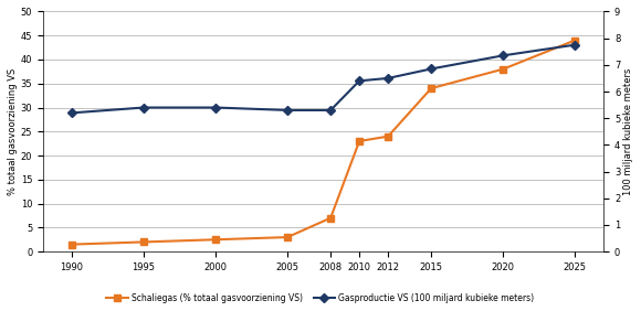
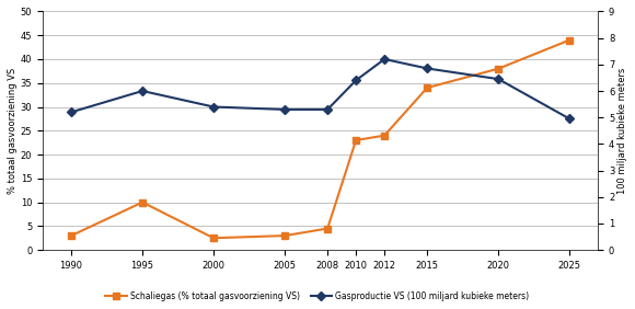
Schaliegas (% totaal gasvoorziening VS)/1990: 1.5 -> 3.0
Schaliegas (% totaal gasvoorziening VS)/1995: 2.0 -> 10.0
Gasproductie VS (100 miljard kubieke meters)/1995: 5.40 -> 6.00
Schaliegas (% totaal gasvoorziening VS)/2008: 7.0 -> 4.5
Gasproductie VS (100 miljard kubieke meters)/2012: 6.50 -> 7.20
Gasproductie VS (100 miljard kubieke meters)/2020: 7.35 -> 6.45
Gasproductie VS (100 miljard kubieke meters)/2025: 7.75 -> 4.95
